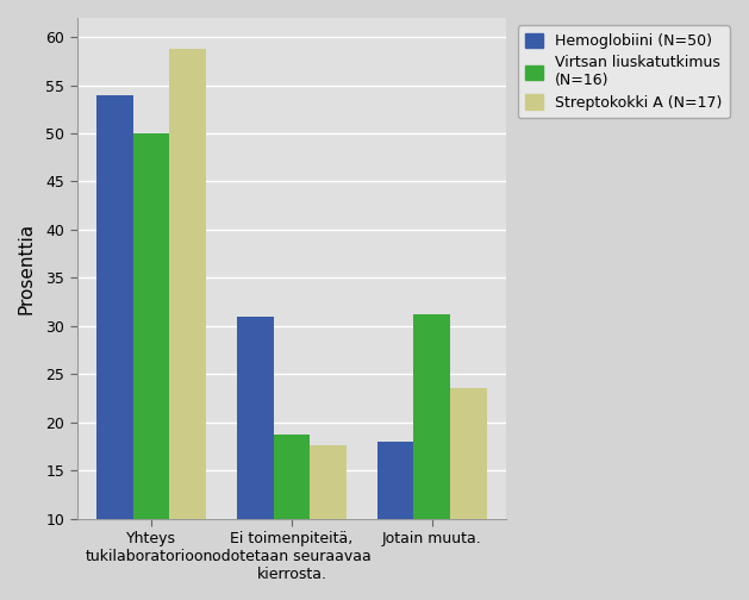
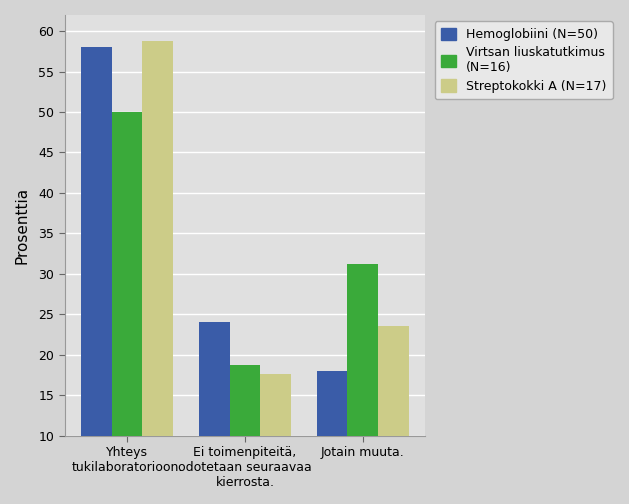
Hemoglobiini (N=50)/Yhteys tukilaboratorioon.: 54 -> 58
Hemoglobiini (N=50)/Ei toimenpiteitä, odotetaan seuraavaa kierrosta.: 31 -> 24
